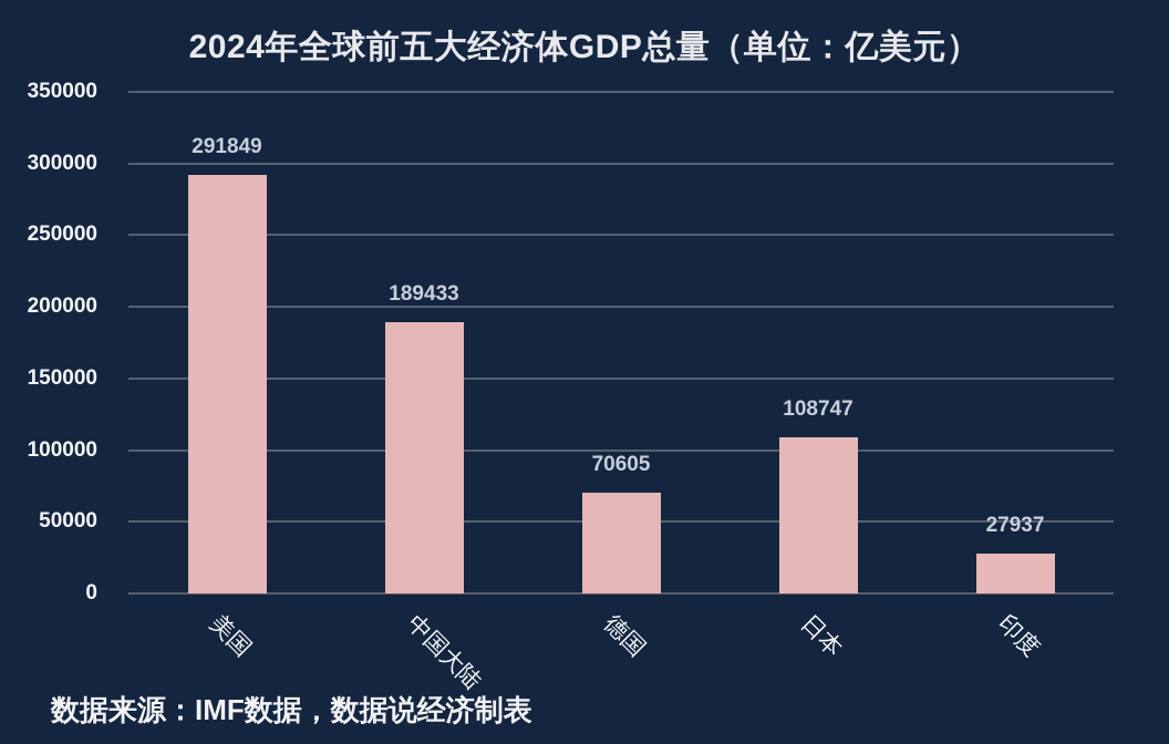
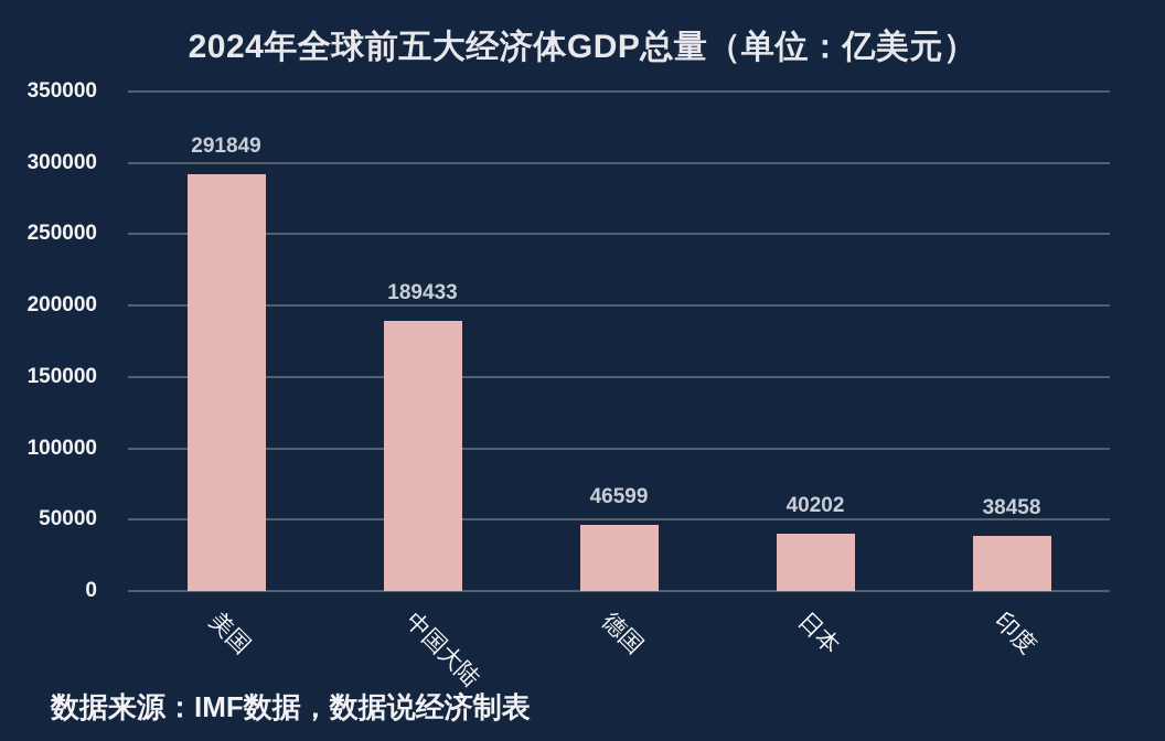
德国: 70605 -> 46599
日本: 108747 -> 40202
印度: 27937 -> 38458
